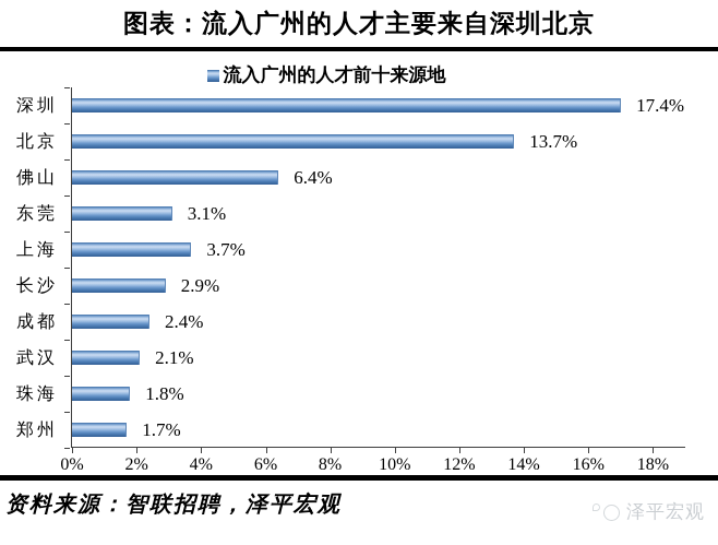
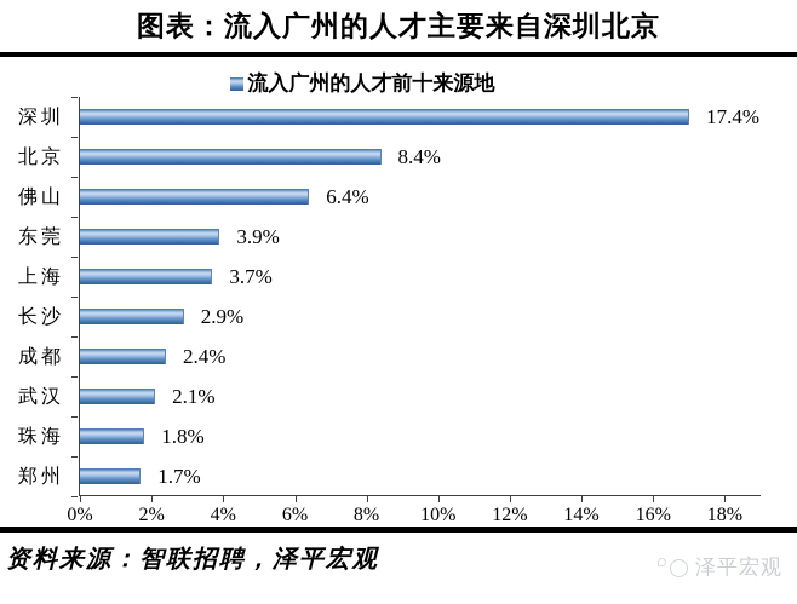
北京: 13.7% -> 8.4%
东莞: 3.1% -> 3.9%
